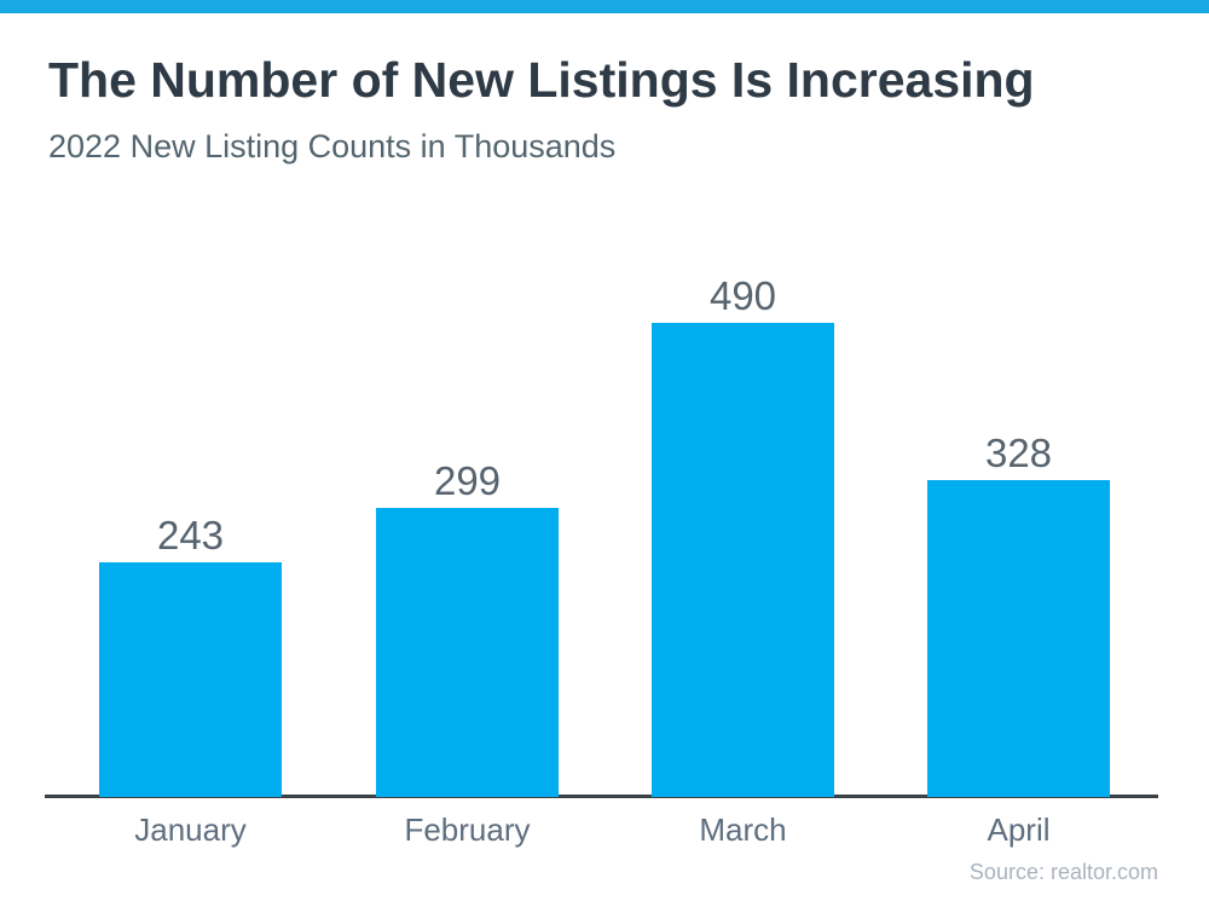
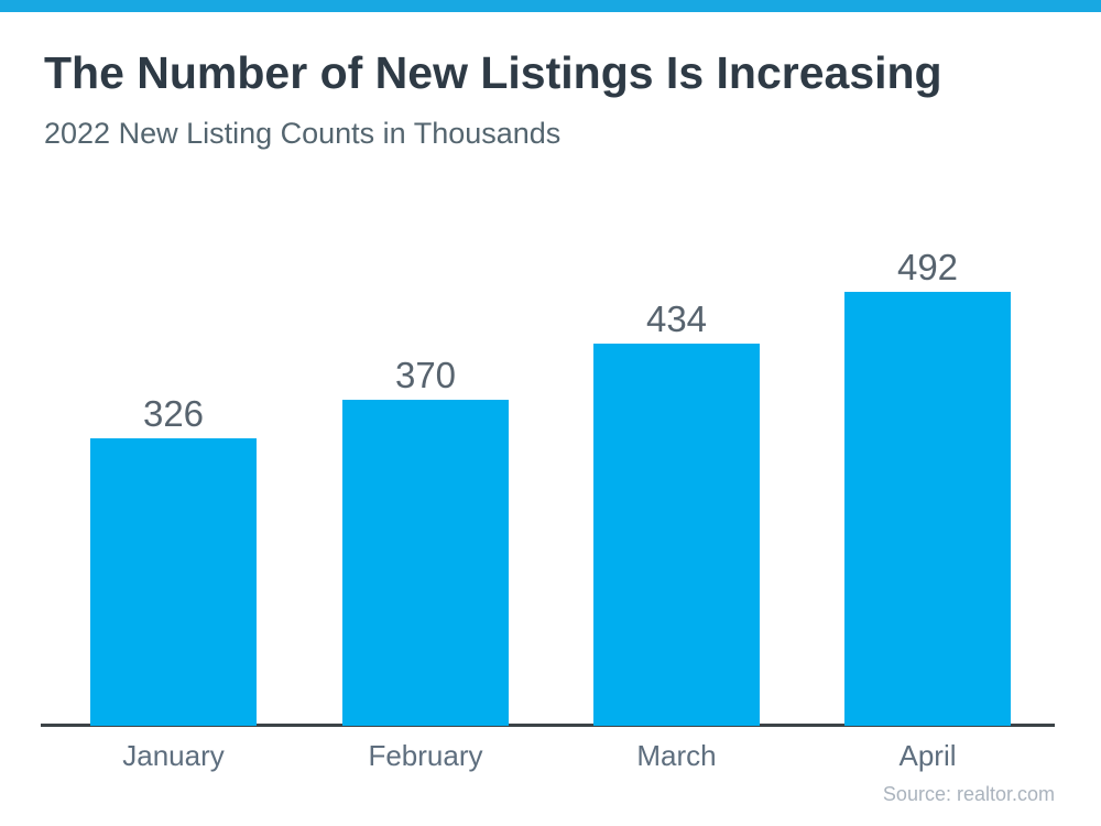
January: 243 -> 326
February: 299 -> 370
March: 490 -> 434
April: 328 -> 492
